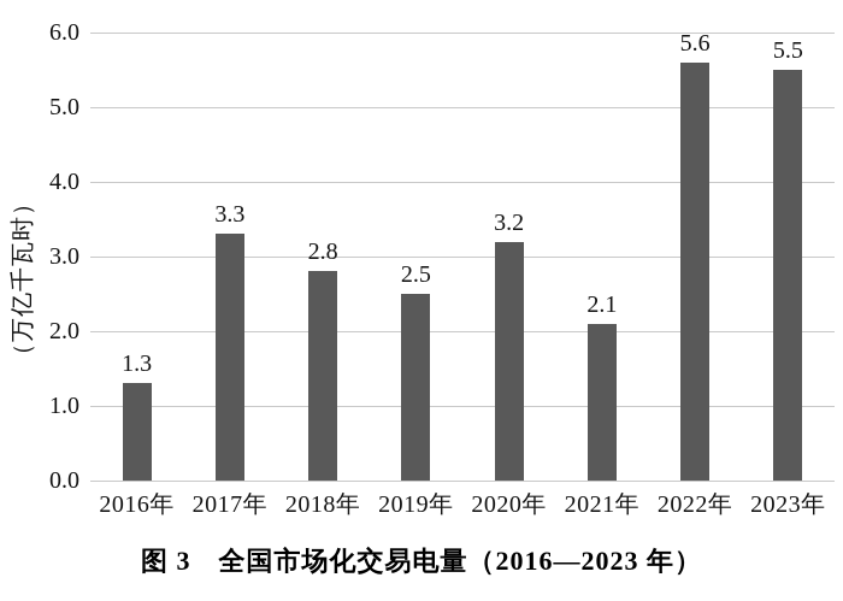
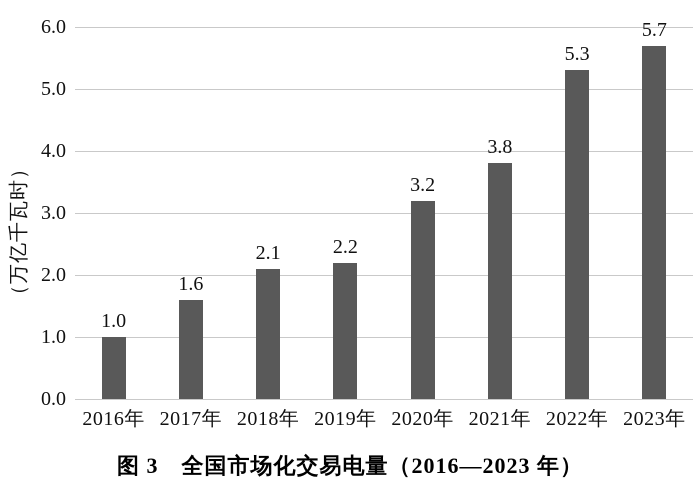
2016年: 1.3 -> 1.0
2017年: 3.3 -> 1.6
2018年: 2.8 -> 2.1
2019年: 2.5 -> 2.2
2021年: 2.1 -> 3.8
2022年: 5.6 -> 5.3
2023年: 5.5 -> 5.7
